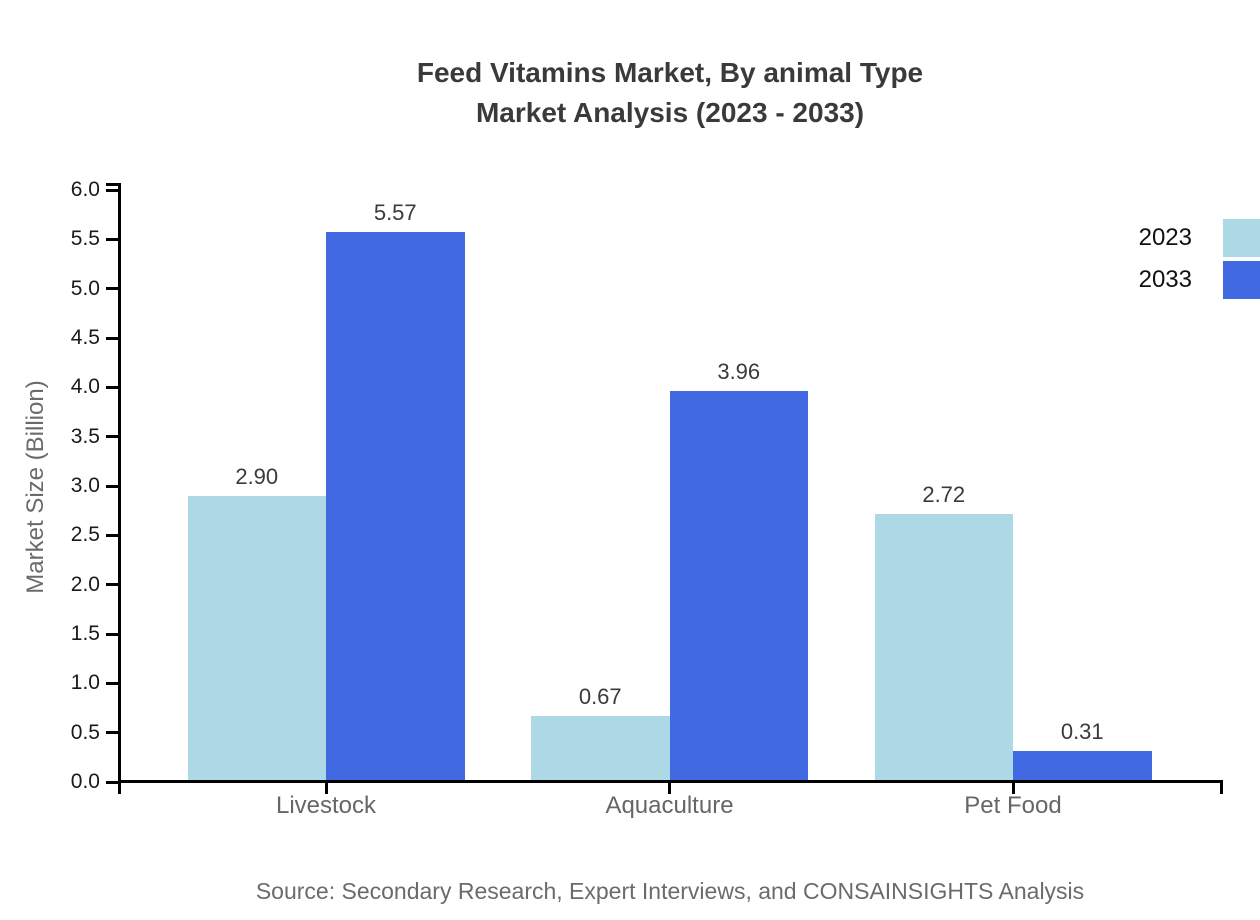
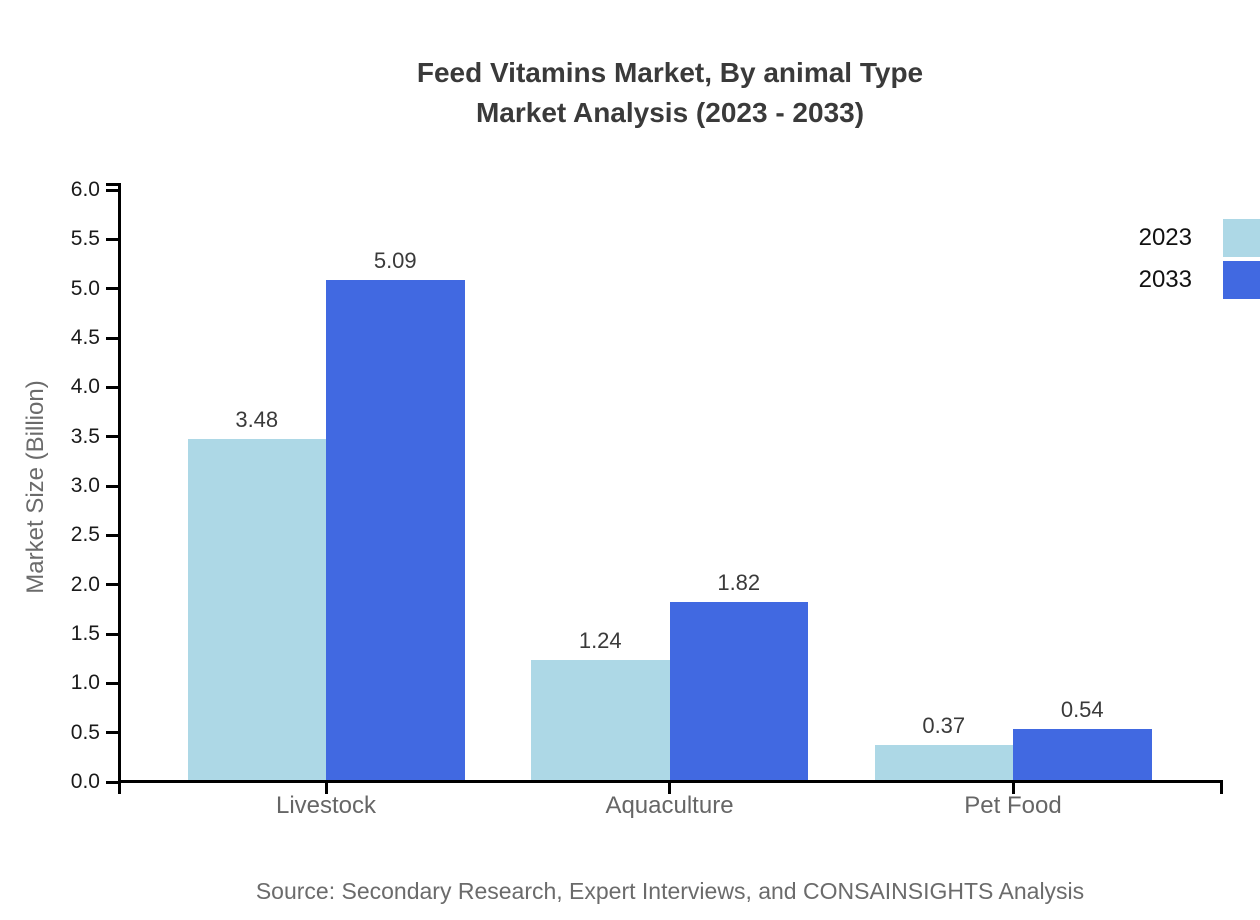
2023/Livestock: 2.90 -> 3.48
2033/Livestock: 5.57 -> 5.09
2023/Aquaculture: 0.67 -> 1.24
2033/Aquaculture: 3.96 -> 1.82
2023/Pet Food: 2.72 -> 0.37
2033/Pet Food: 0.31 -> 0.54
